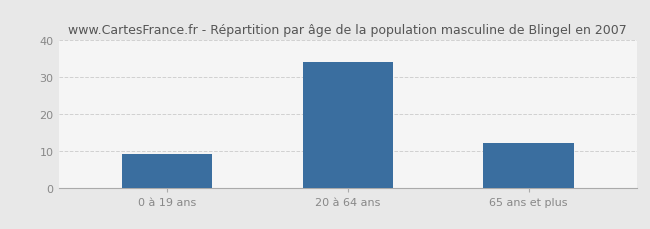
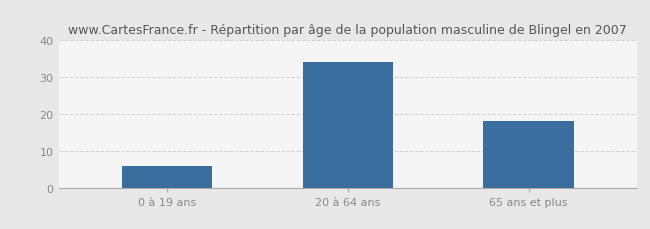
0 à 19 ans: 9 -> 6
65 ans et plus: 12 -> 18
